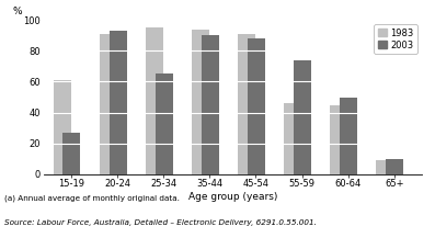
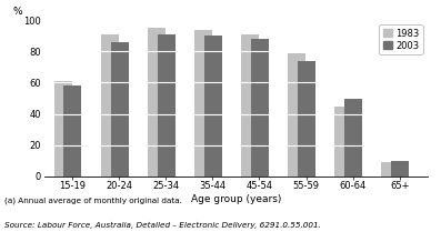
2003/15-19: 27 -> 58
2003/20-24: 93 -> 86
2003/25-34: 65 -> 91
1983/55-59: 46 -> 79
